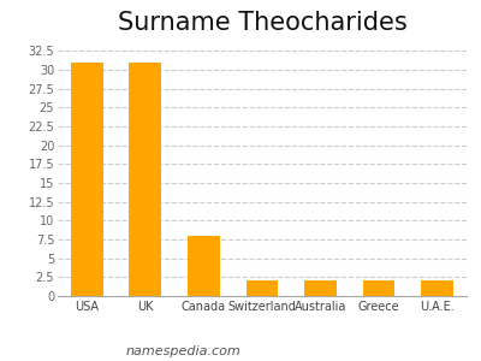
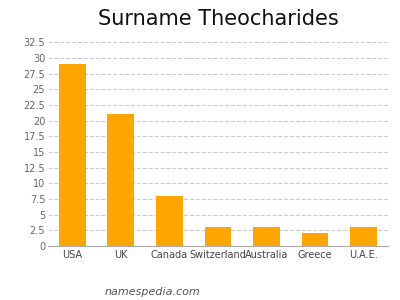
USA: 31 -> 29
UK: 31 -> 21
Switzerland: 2 -> 3
Australia: 2 -> 3
U.A.E.: 2 -> 3
